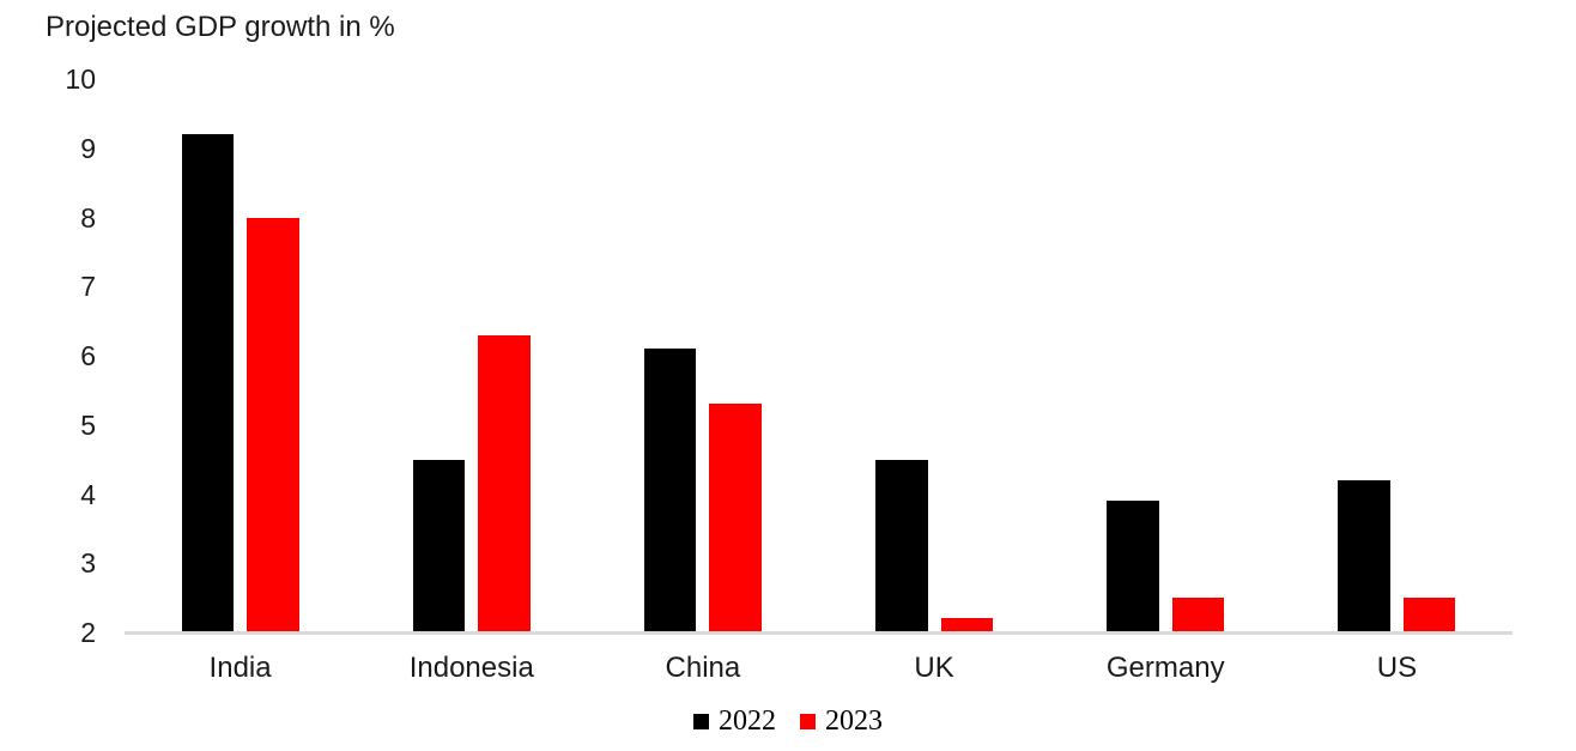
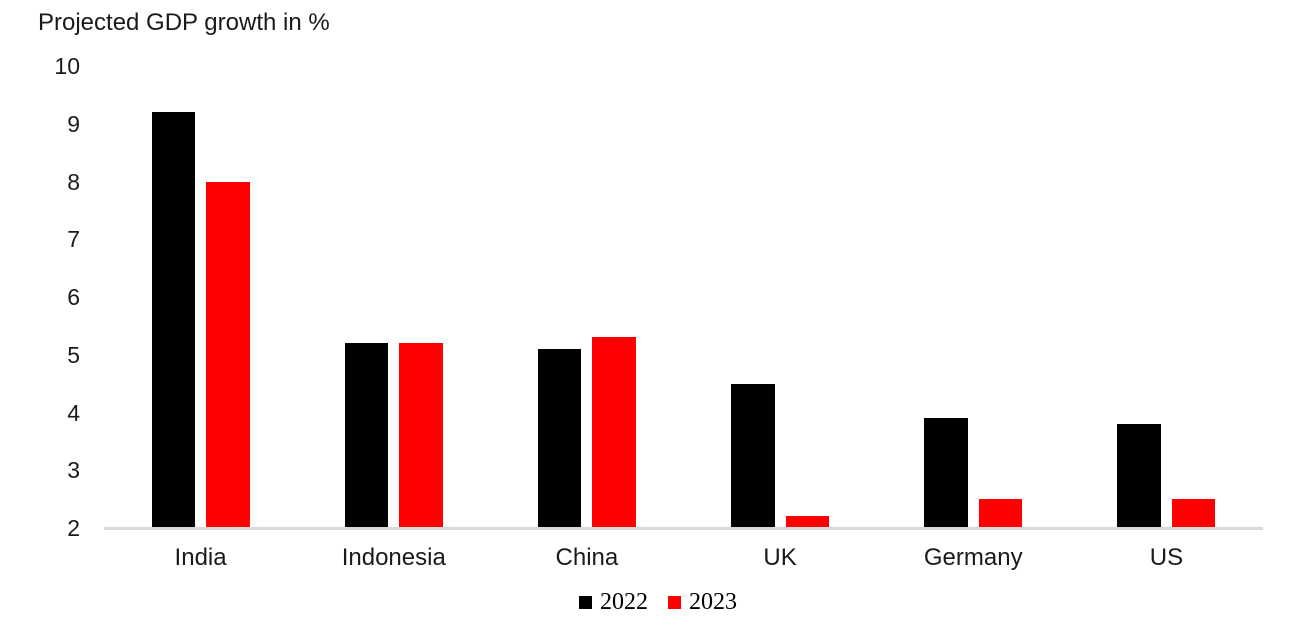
2022/Indonesia: 4.5 -> 5.2
2023/Indonesia: 6.3 -> 5.2
2022/China: 6.1 -> 5.1
2022/US: 4.2 -> 3.8
